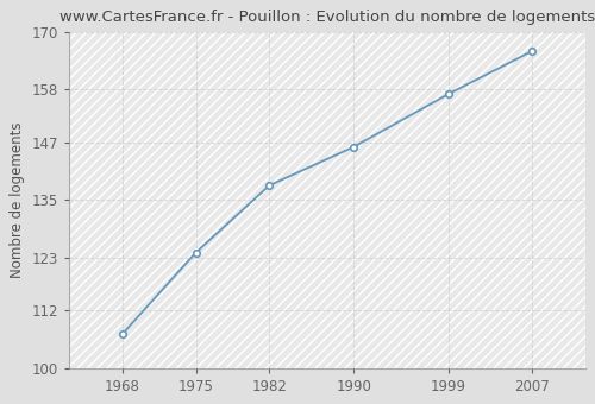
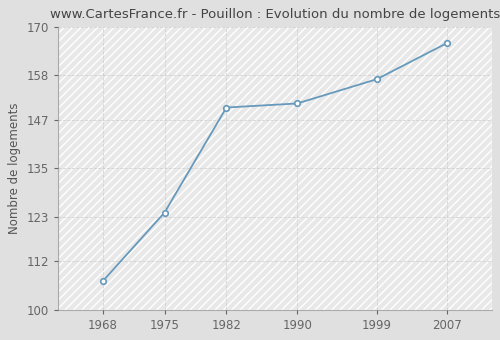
1982: 138 -> 150
1990: 146 -> 151
